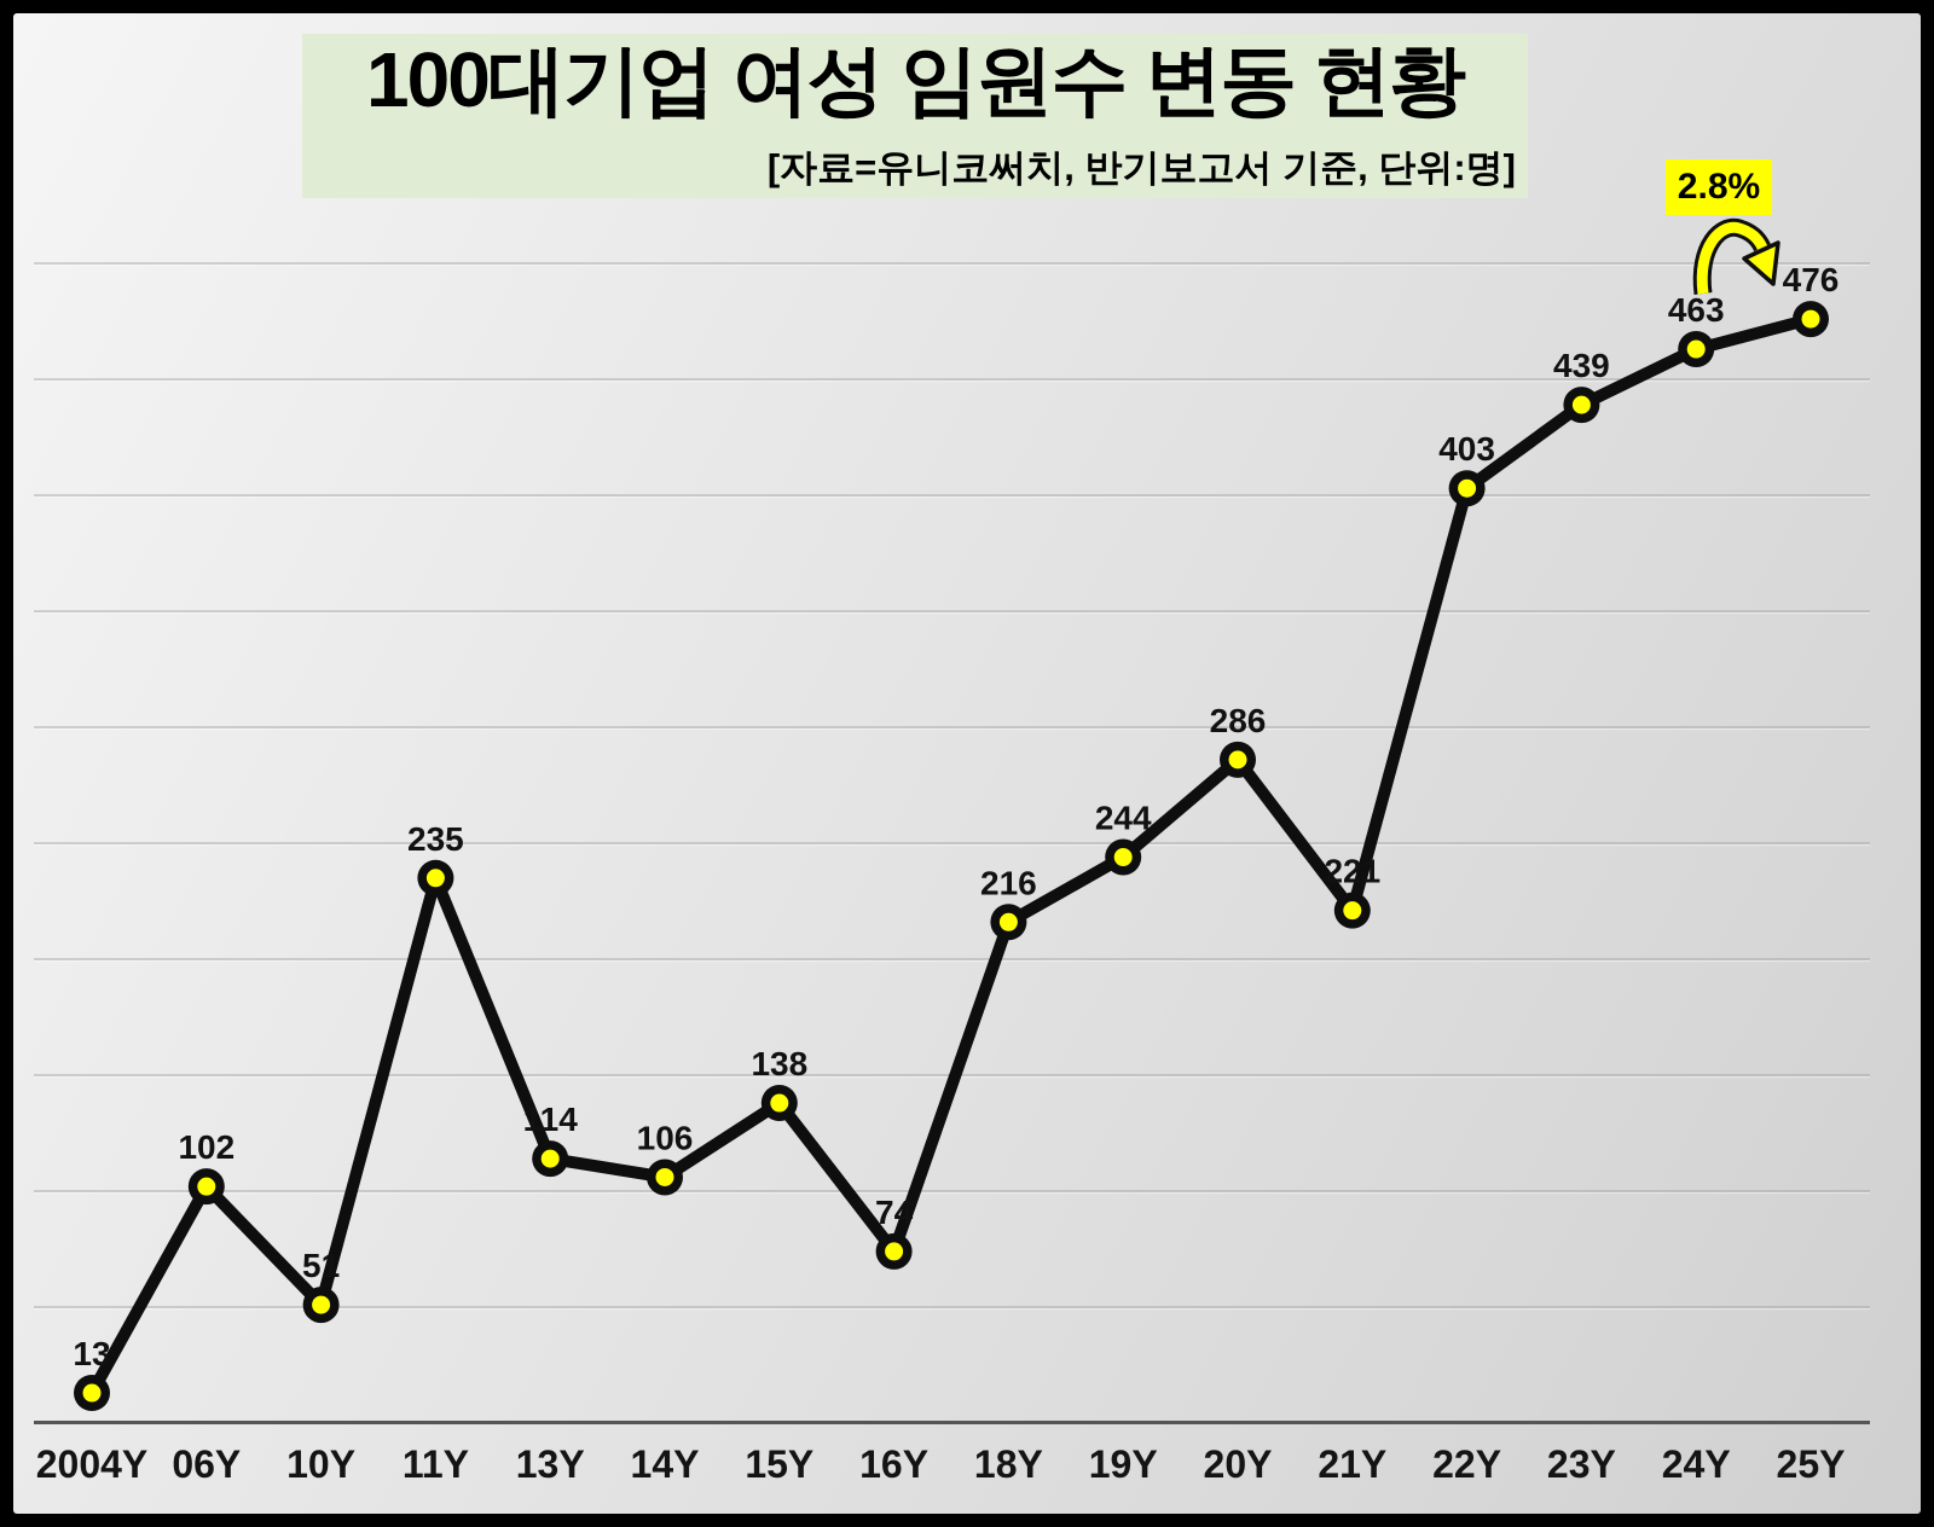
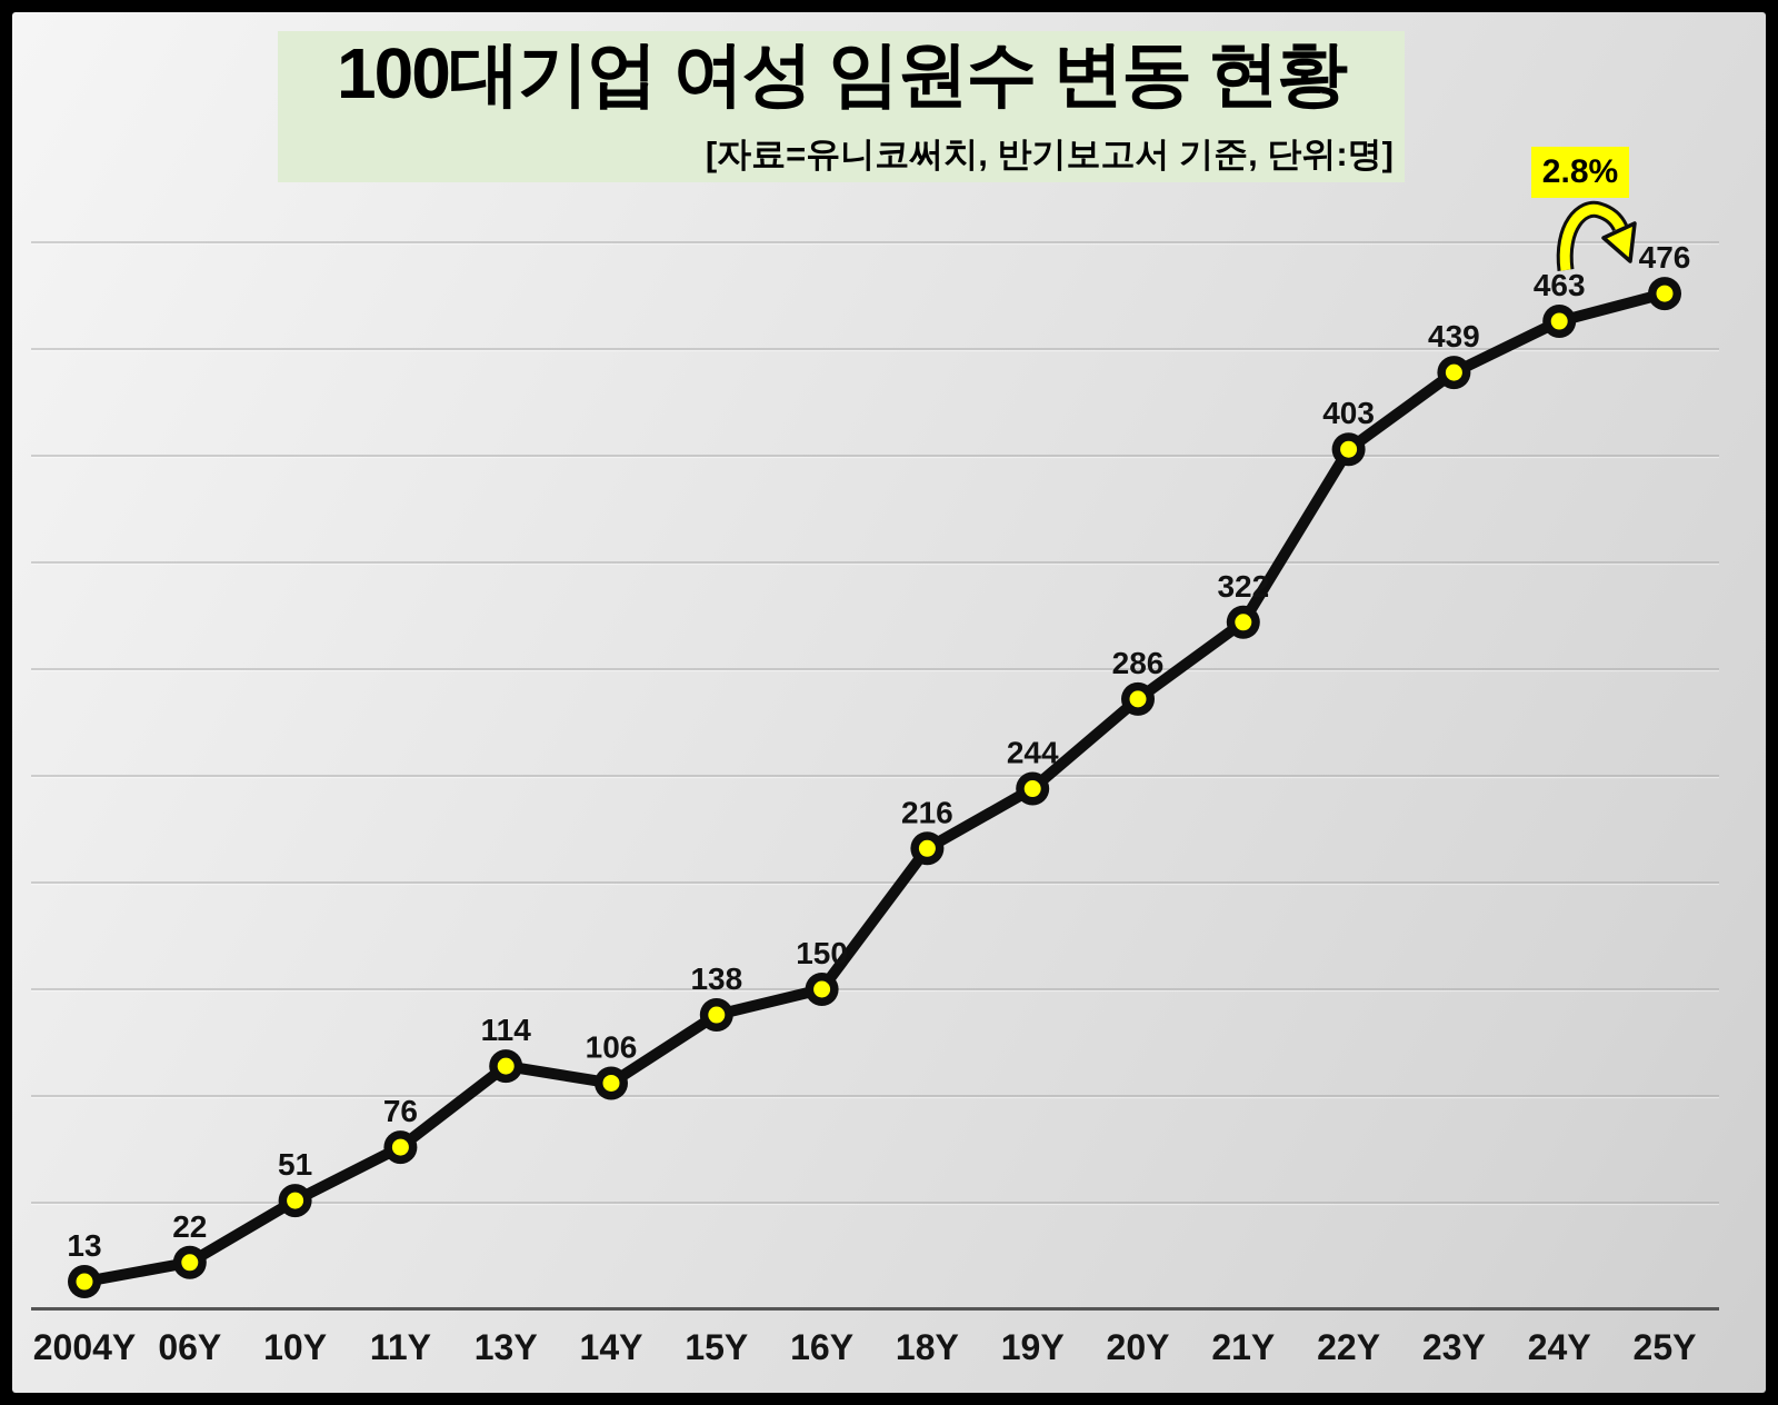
06Y: 102 -> 22
11Y: 235 -> 76
16Y: 74 -> 150
21Y: 221 -> 322
